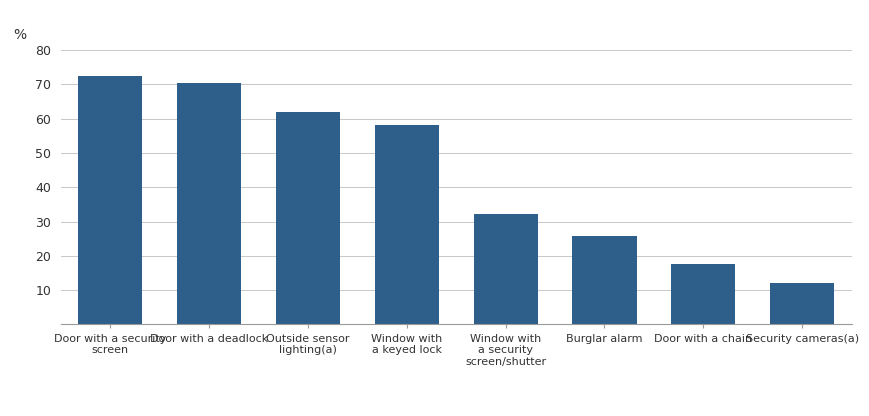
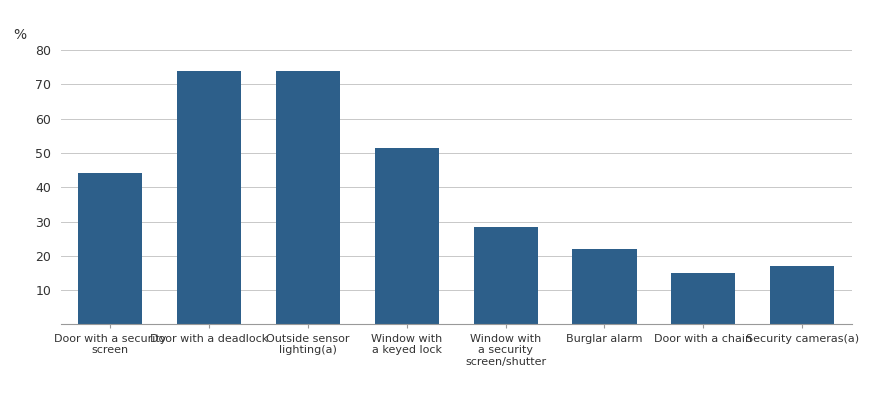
Door with a security screen: 72.5 -> 44.0
Door with a deadlock: 70.5 -> 74.0
Outside sensor lighting(a): 62.0 -> 74.0
Window with a keyed lock: 58.0 -> 51.5
Window with a security screen/shutter: 32.3 -> 28.5
Burglar alarm: 25.8 -> 22.0
Door with a chain: 17.7 -> 15.0
Security cameras(a): 12.2 -> 17.0
